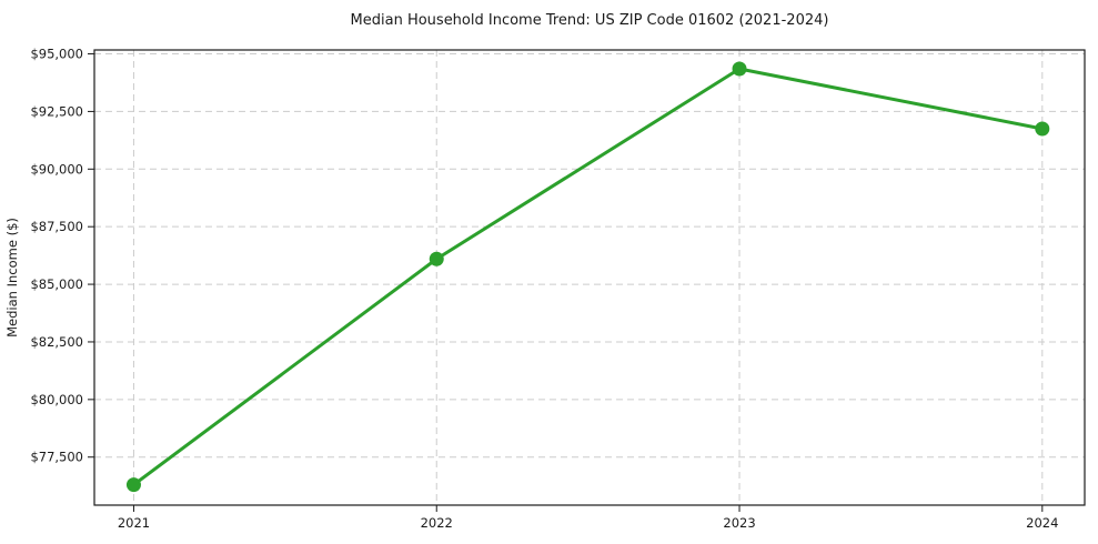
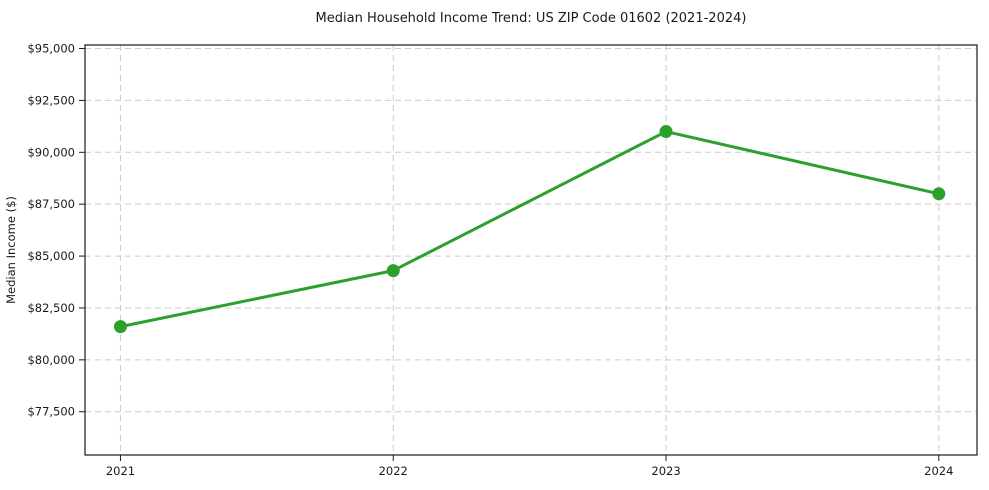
2021: $76300 -> $81600
2022: $86100 -> $84300
2023: $94400 -> $91000
2024: $91800 -> $88000
